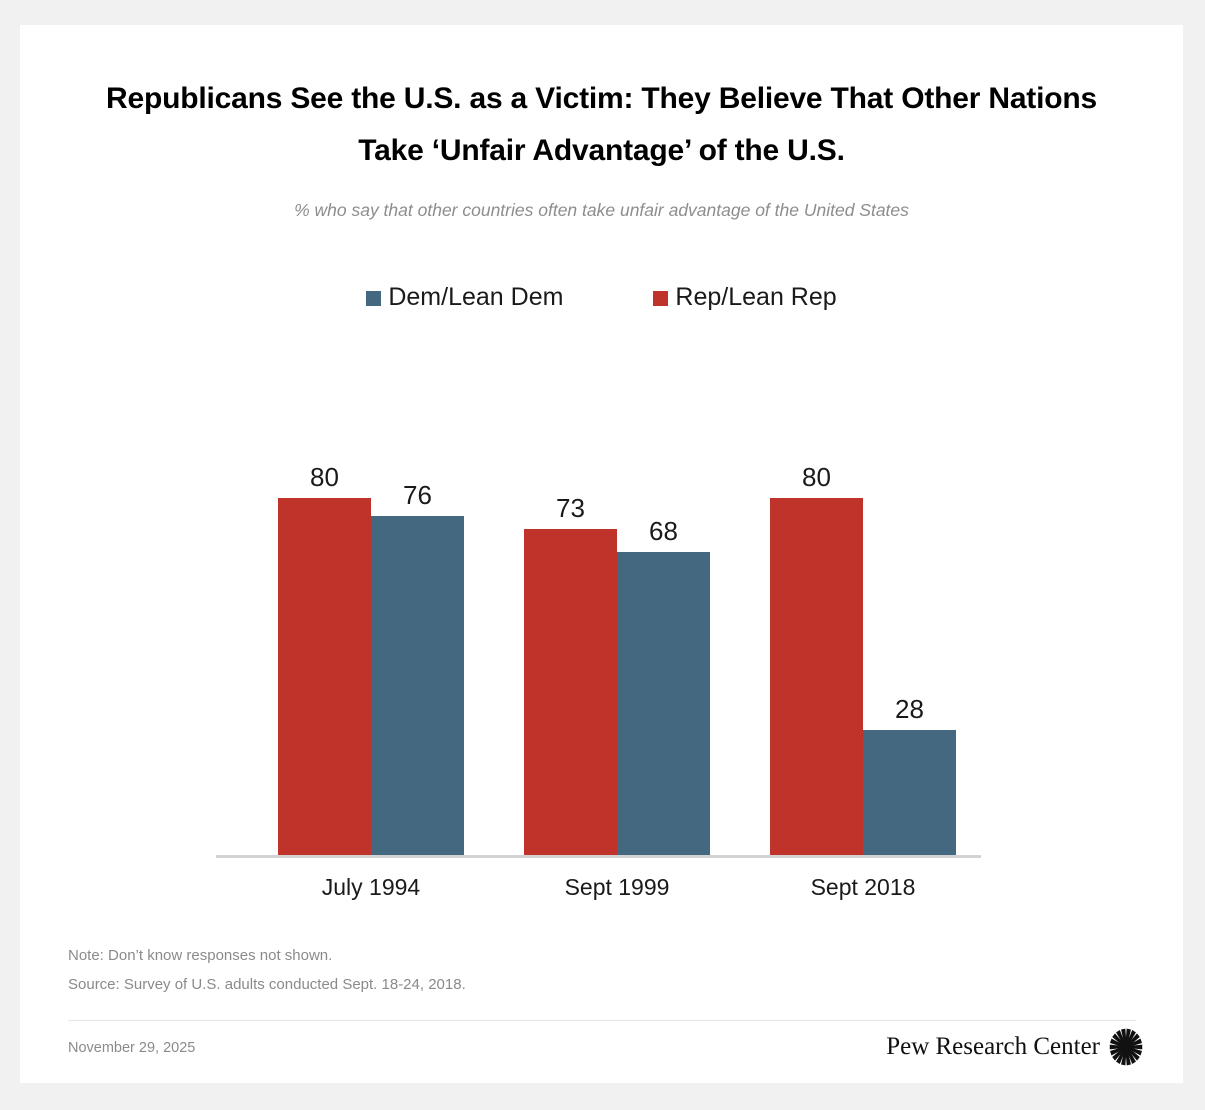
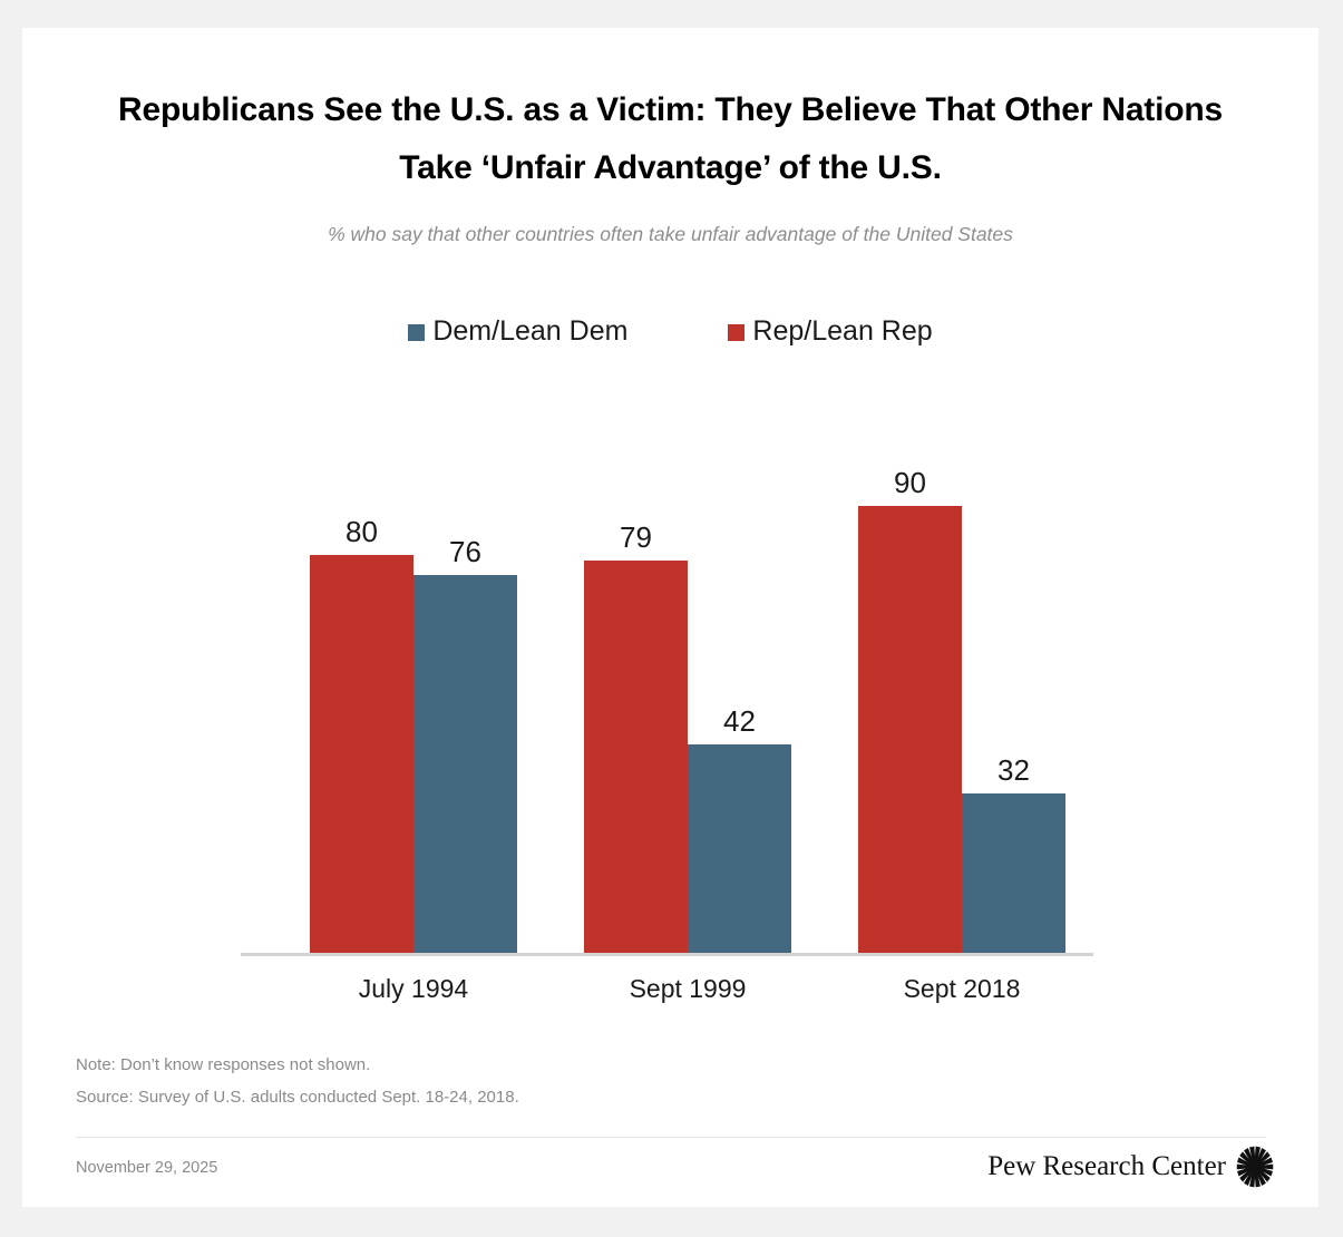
Rep/Lean Rep/Sept 1999: 73 -> 79
Dem/Lean Dem/Sept 1999: 68 -> 42
Rep/Lean Rep/Sept 2018: 80 -> 90
Dem/Lean Dem/Sept 2018: 28 -> 32
